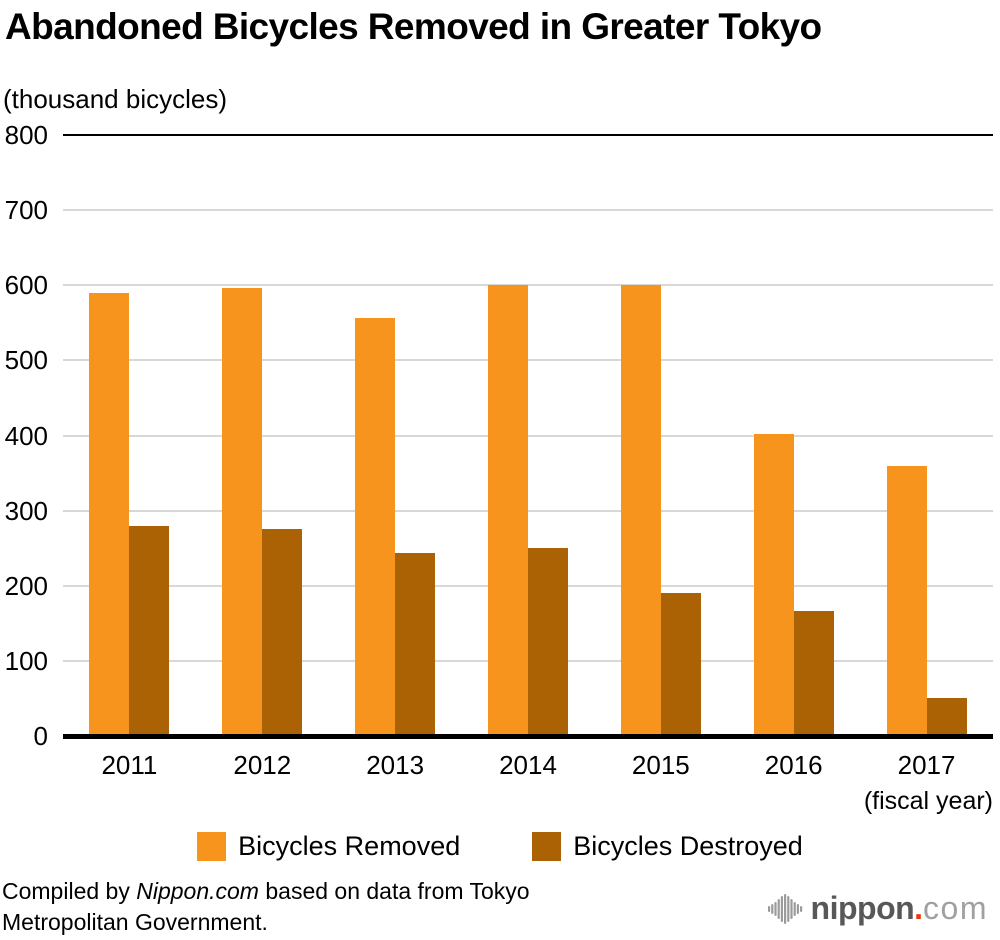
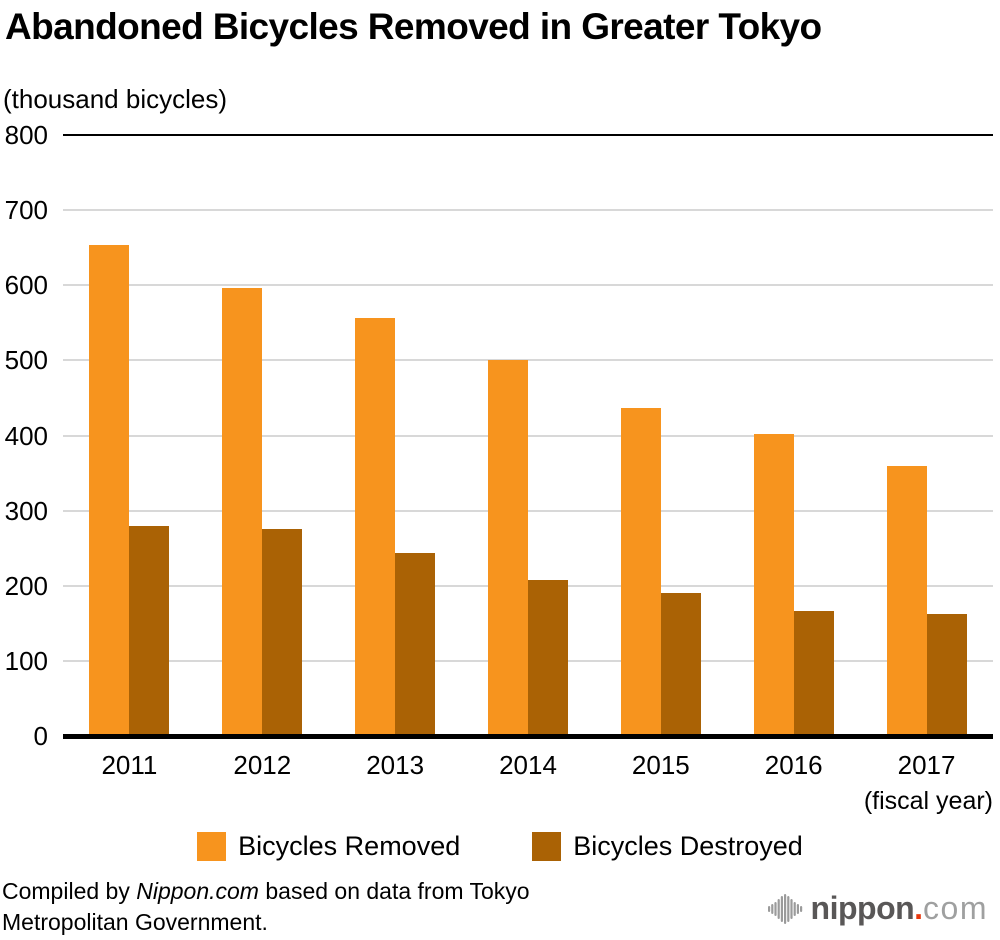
Bicycles Removed/2011: 590 -> 650
Bicycles Removed/2014: 600 -> 500
Bicycles Destroyed/2014: 250 -> 210
Bicycles Removed/2015: 600 -> 440
Bicycles Destroyed/2017: 50 -> 160
